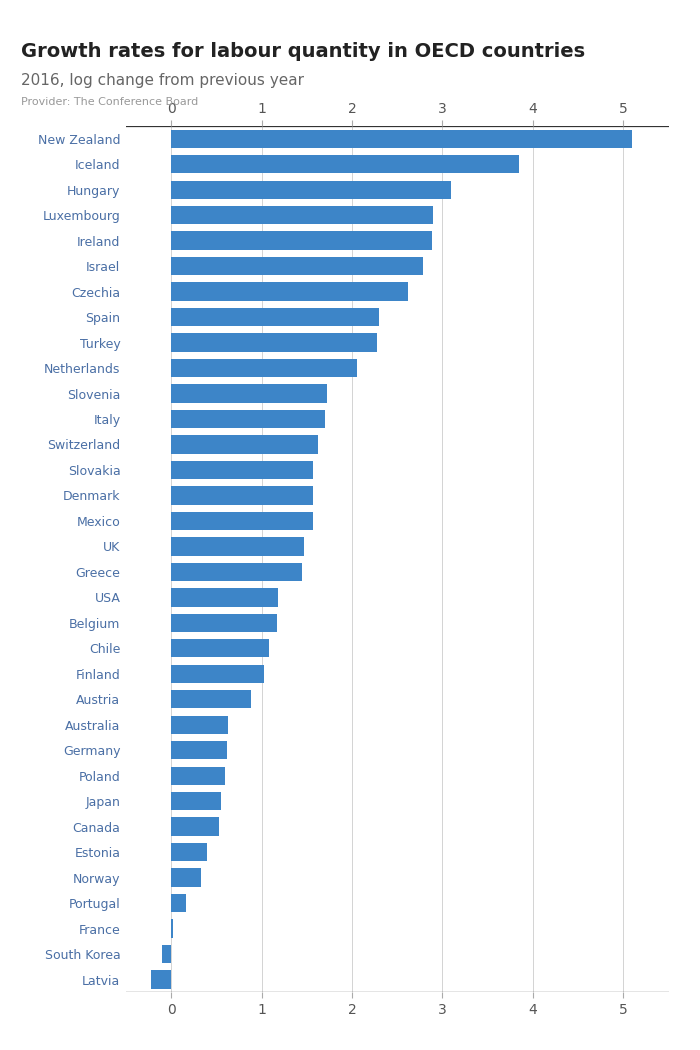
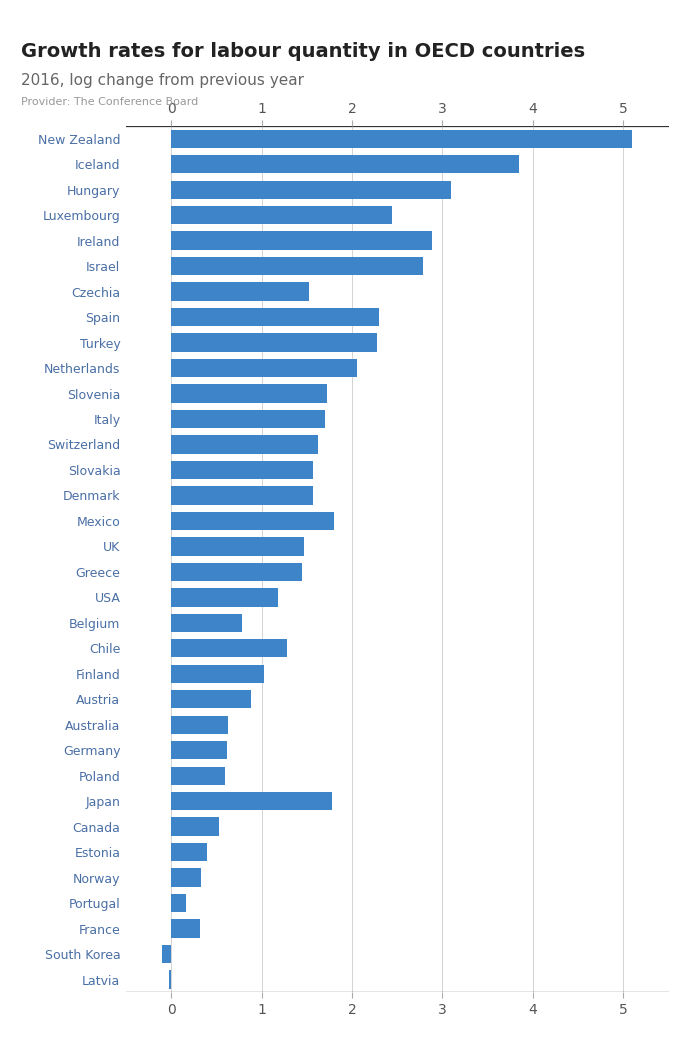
Luxembourg: 2.90 -> 2.44
Czechia: 2.62 -> 1.52
Mexico: 1.57 -> 1.80
Belgium: 1.17 -> 0.78
Chile: 1.08 -> 1.28
Japan: 0.55 -> 1.78
France: 0.02 -> 0.32
Latvia: -0.22 -> -0.02
